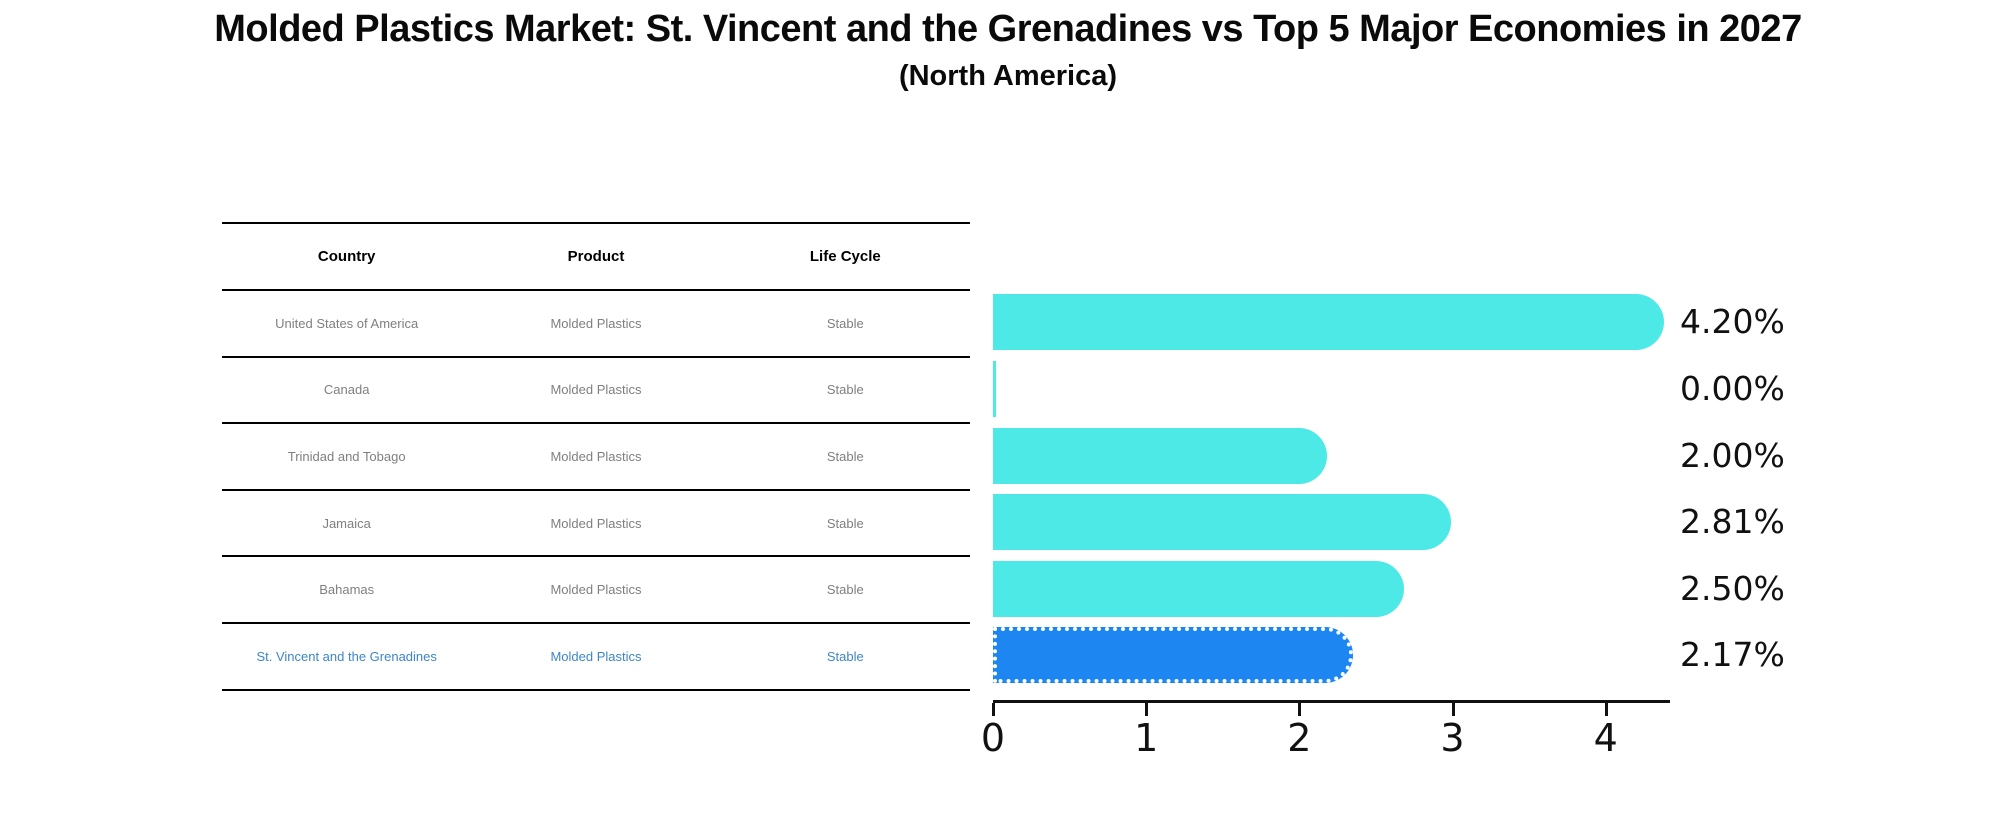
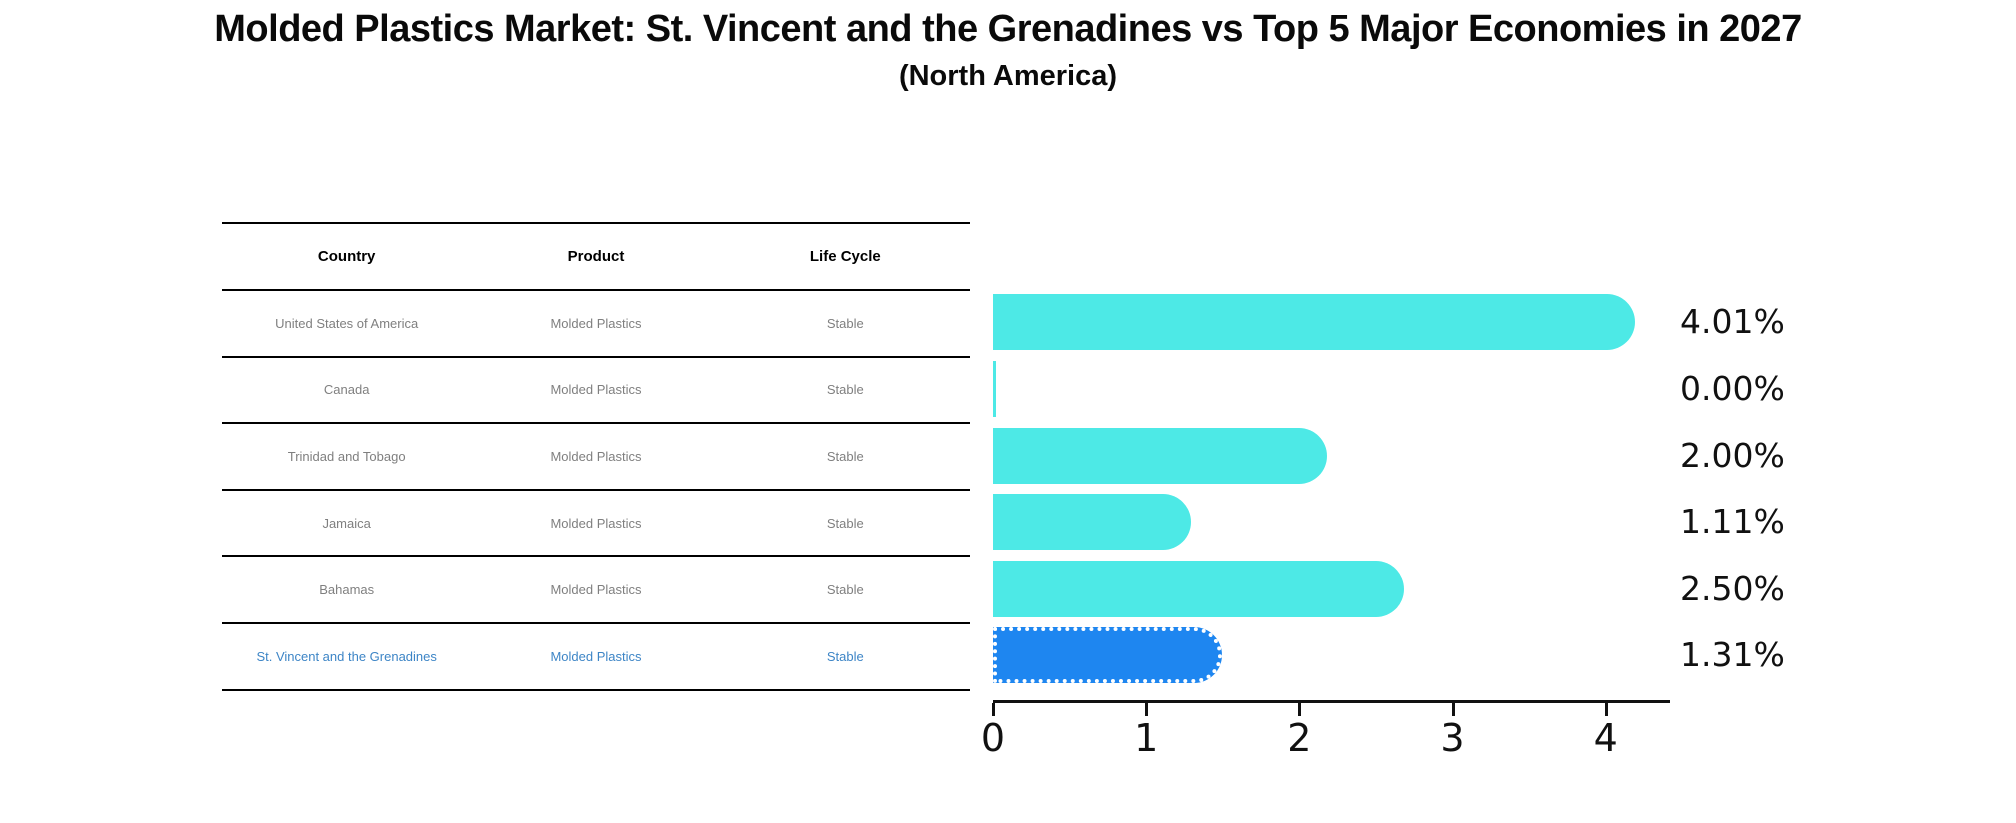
United States of America: 4.20% -> 4.01%
Jamaica: 2.81% -> 1.11%
St. Vincent and the Grenadines: 2.17% -> 1.31%
